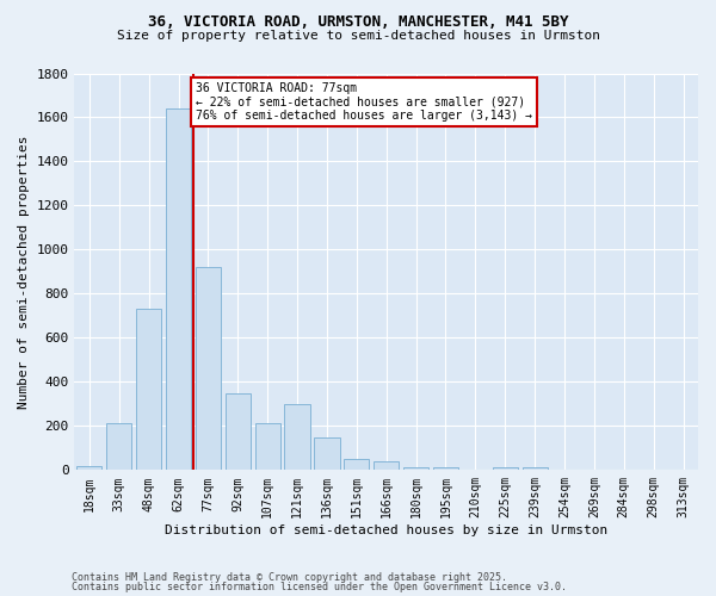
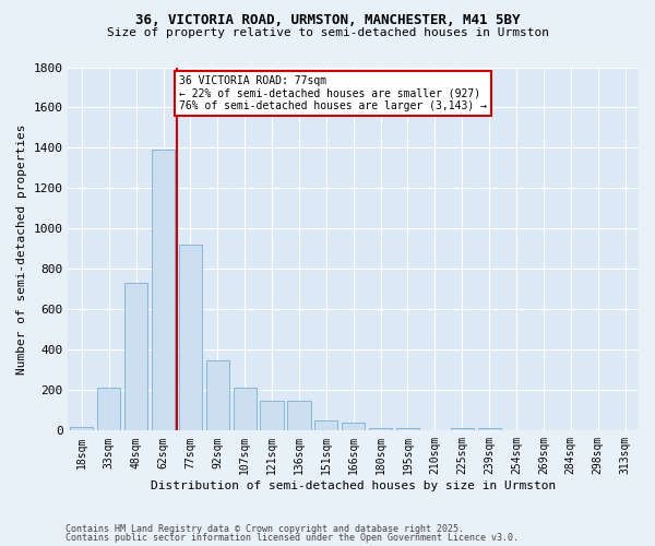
62sqm: 1640 -> 1390
121sqm: 300 -> 150
